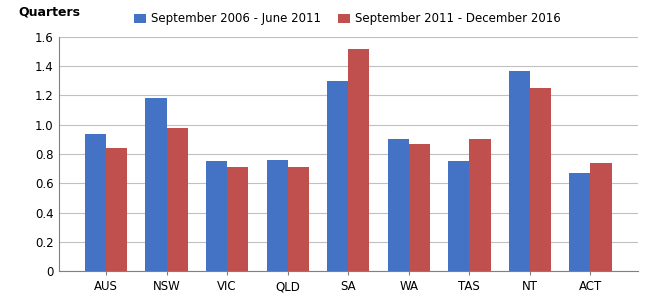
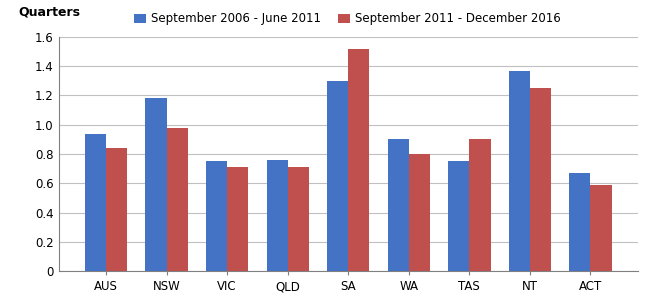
September 2011 - December 2016/WA: 0.87 -> 0.80
September 2011 - December 2016/ACT: 0.74 -> 0.59
